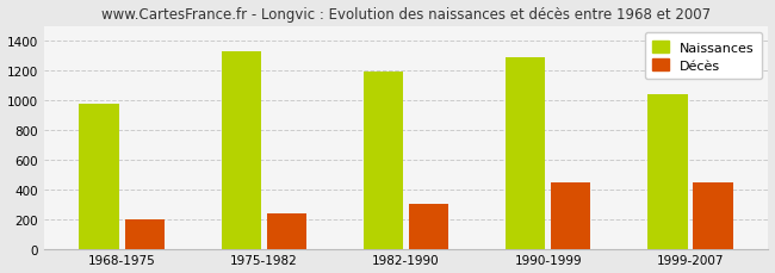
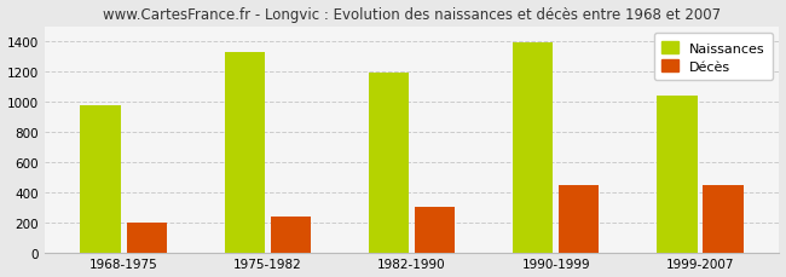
Naissances/1990-1999: 1280 -> 1390
